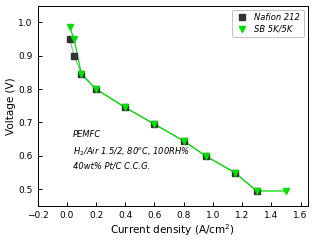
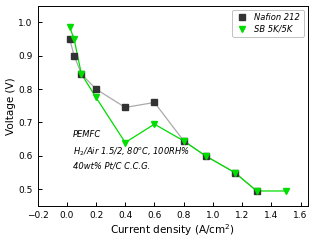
SB 5K/5K/0.2: 0.800 -> 0.775
SB 5K/5K/0.4: 0.745 -> 0.640
Nafion 212/0.6: 0.695 -> 0.760
